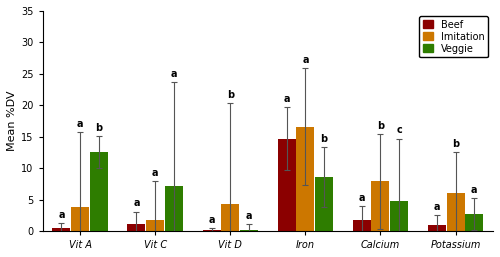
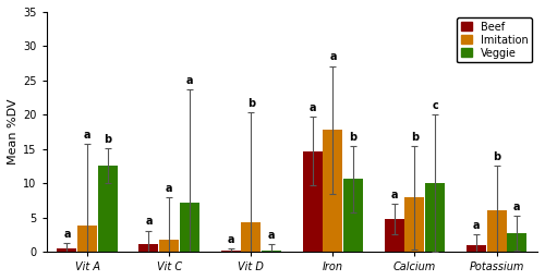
Imitation/Iron: 16.6 -> 17.8
Veggie/Iron: 8.6 -> 10.6
Beef/Calcium: 1.8 -> 4.8
Veggie/Calcium: 4.7 -> 10.0
